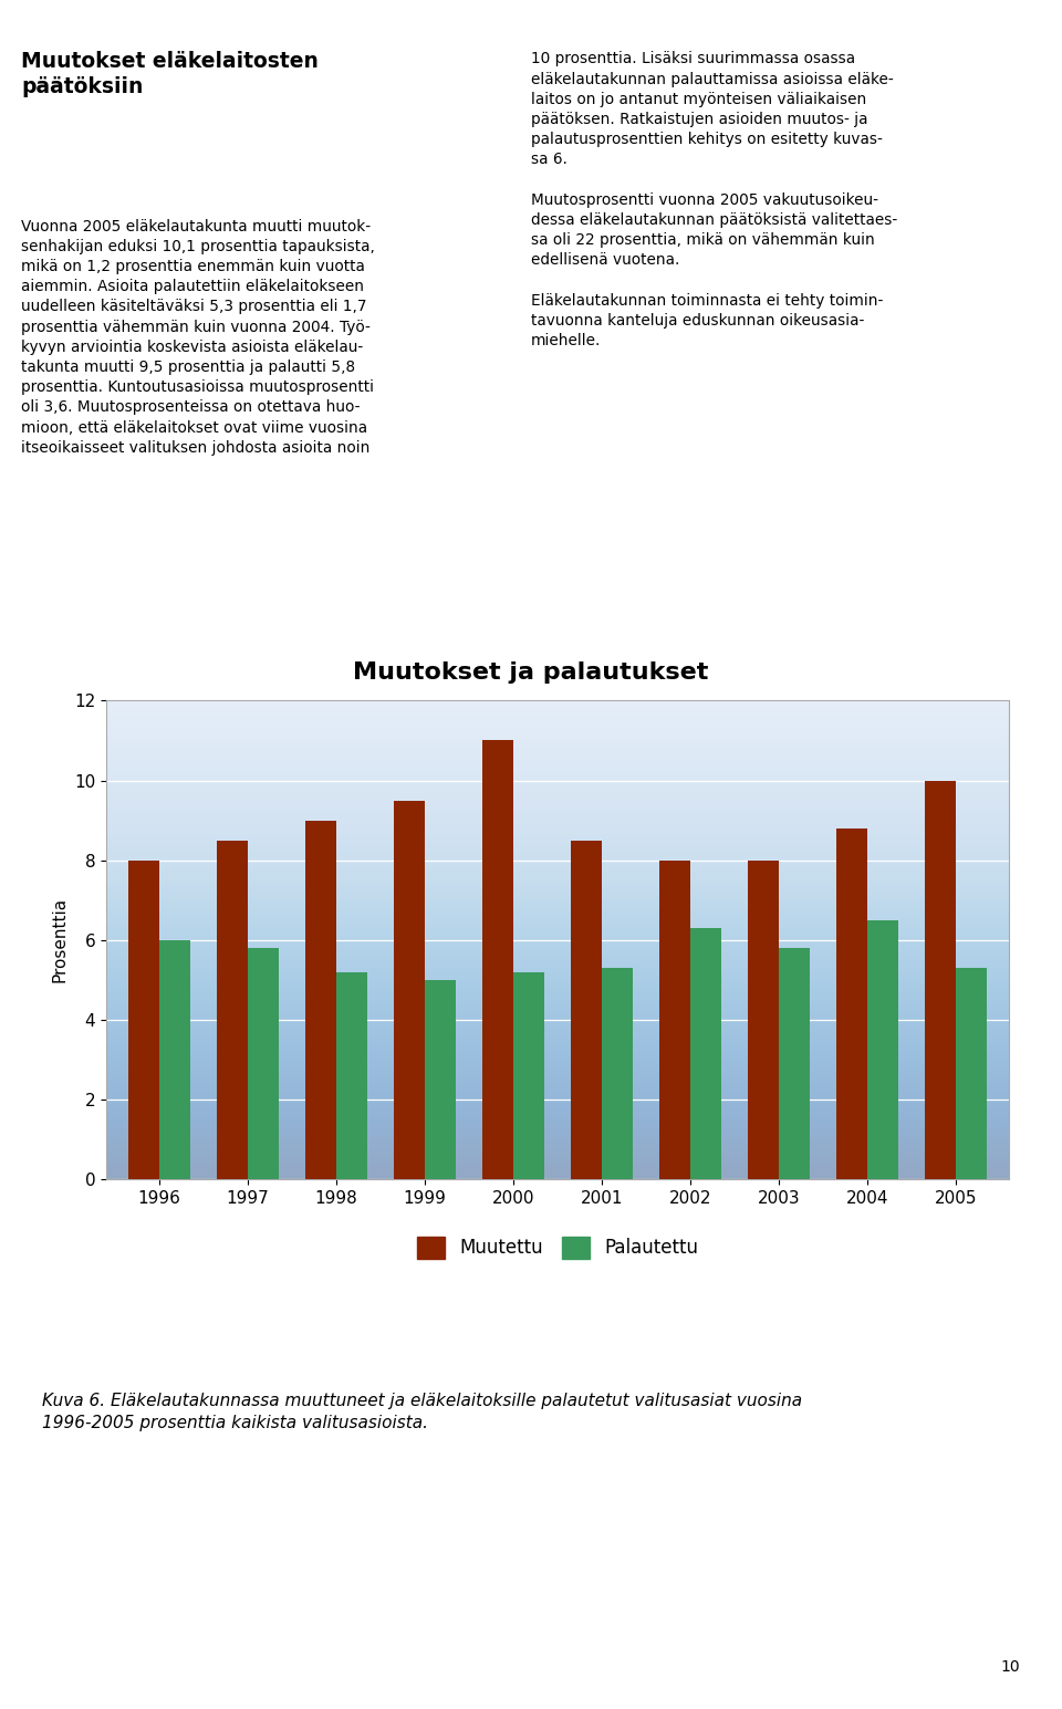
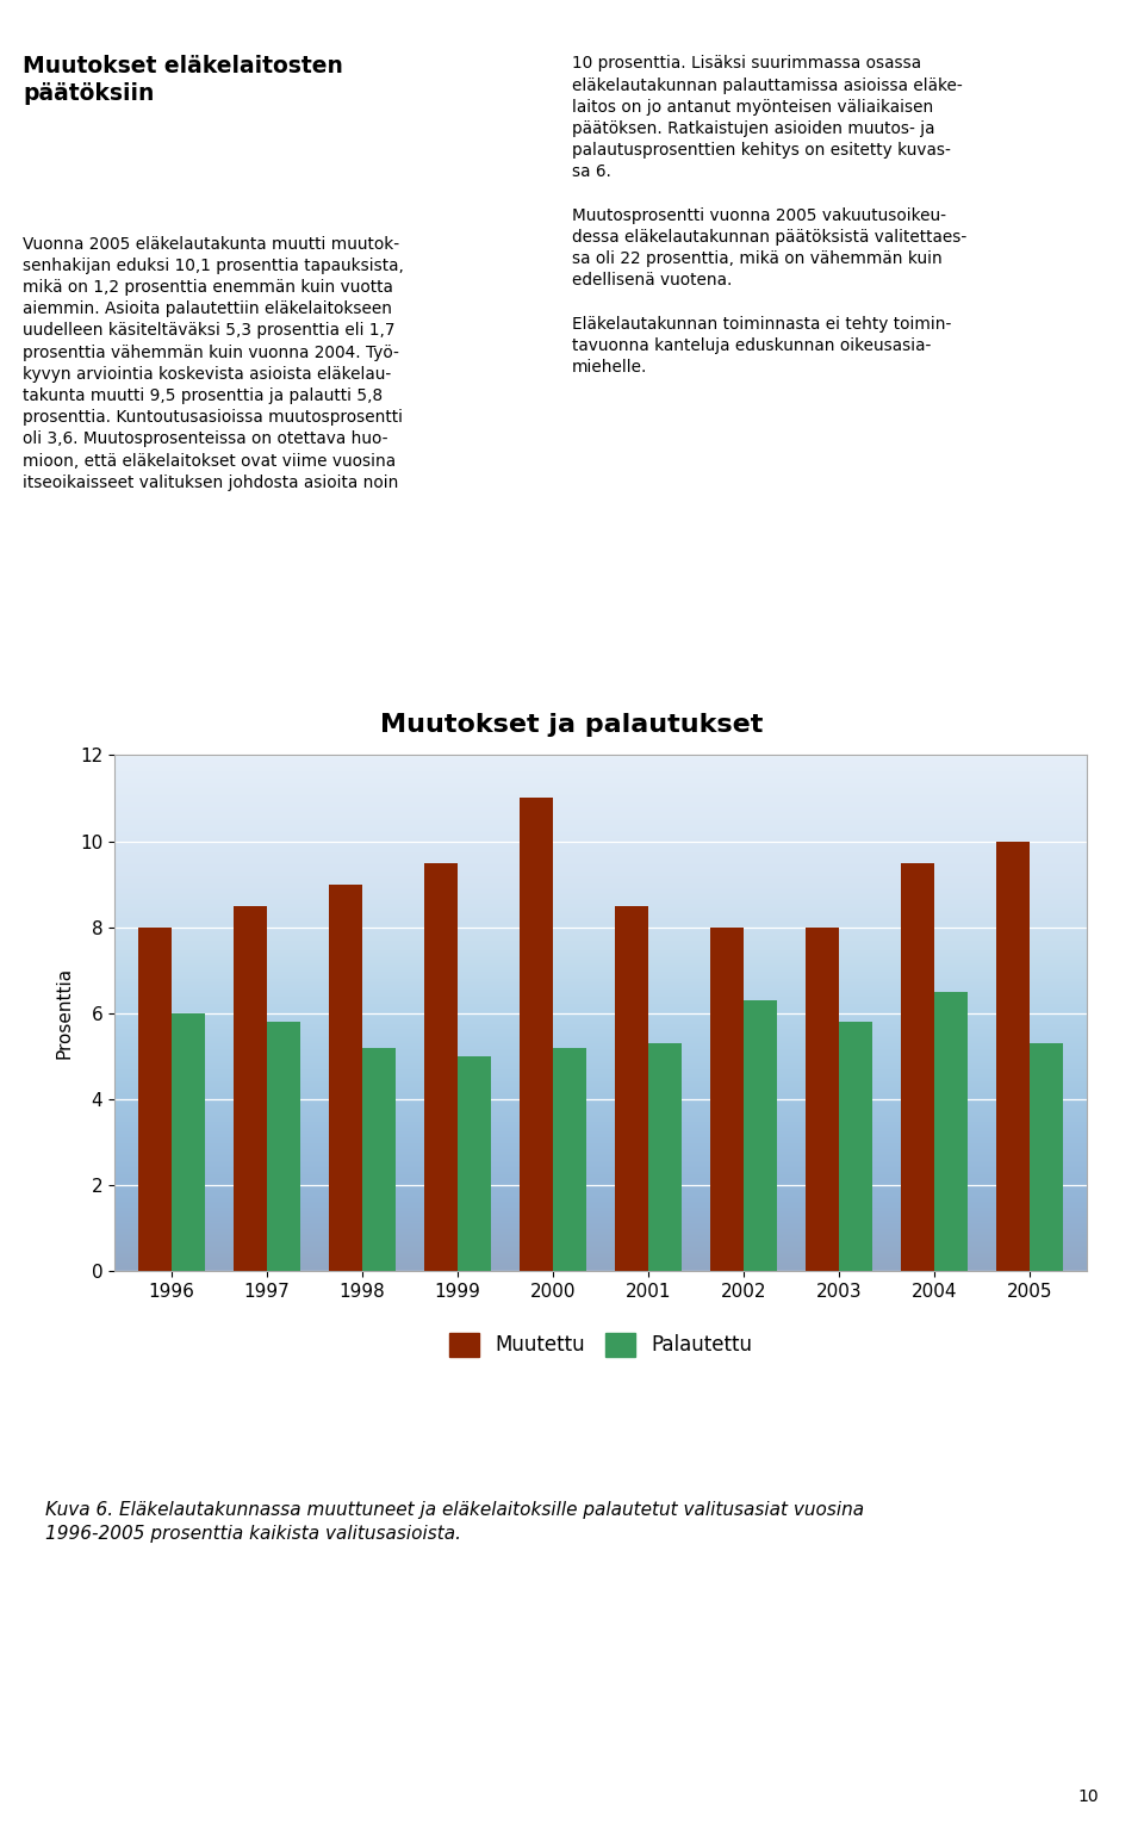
Muutettu/2004: 8.8 -> 9.5
